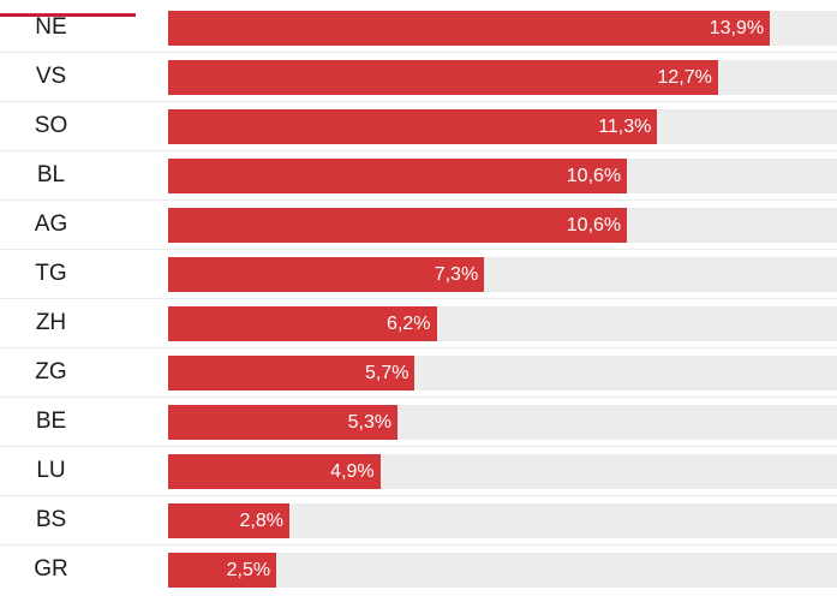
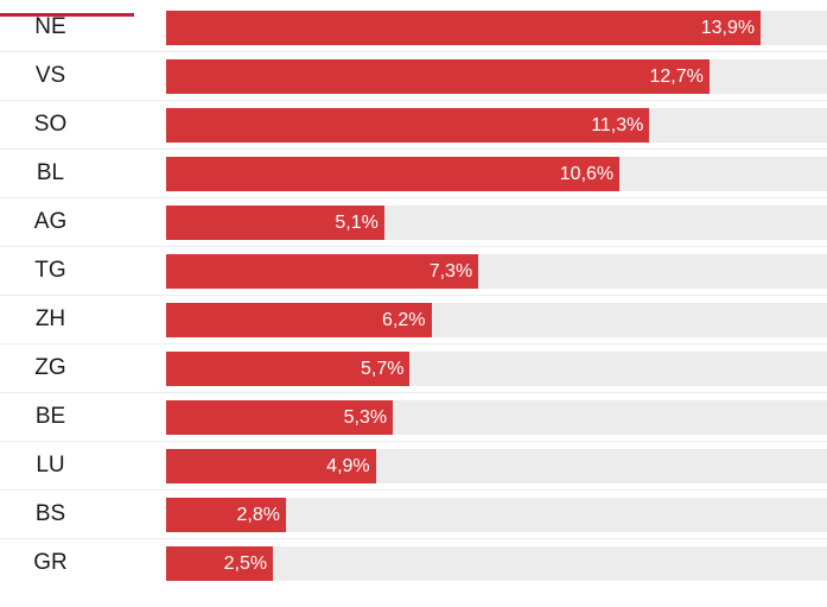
AG: 10,6% -> 5,1%
